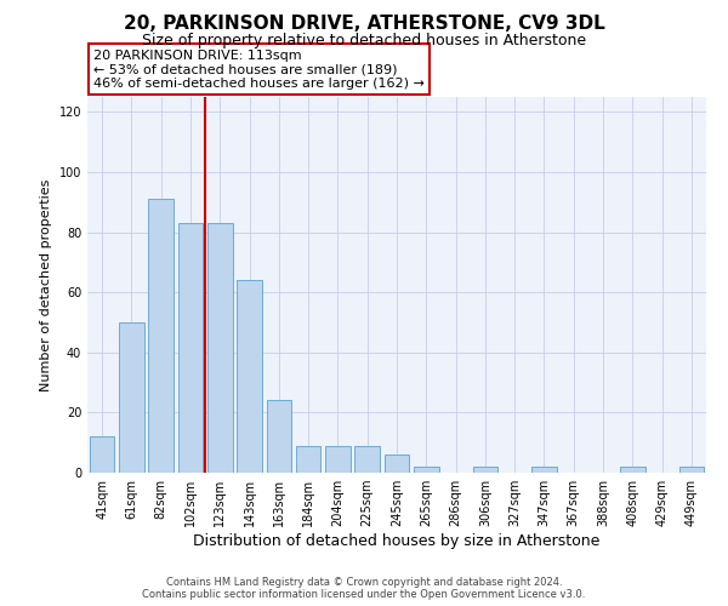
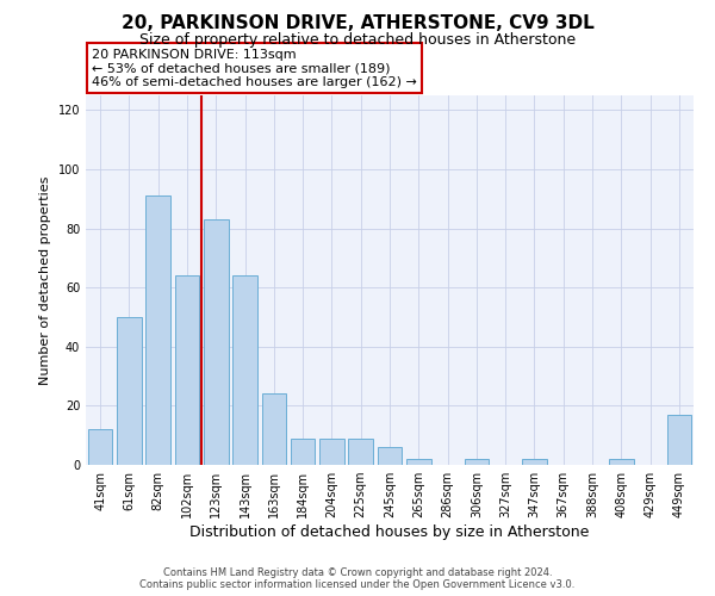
102sqm: 83 -> 64
449sqm: 2 -> 17
